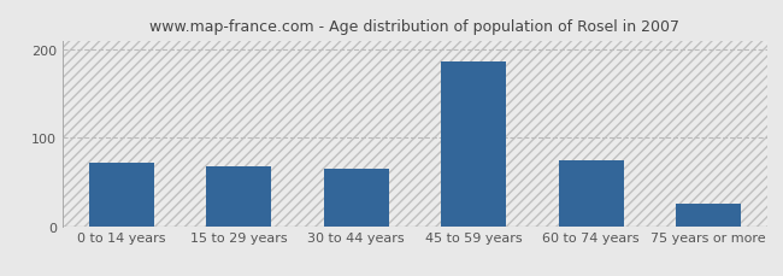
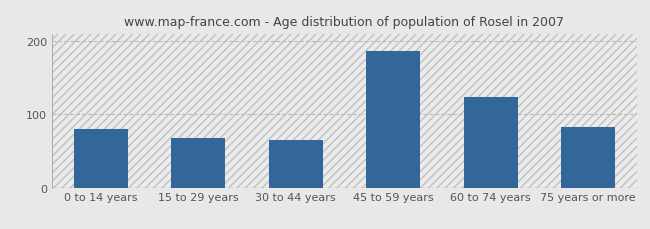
0 to 14 years: 72 -> 80
60 to 74 years: 75 -> 124
75 years or more: 25 -> 82
